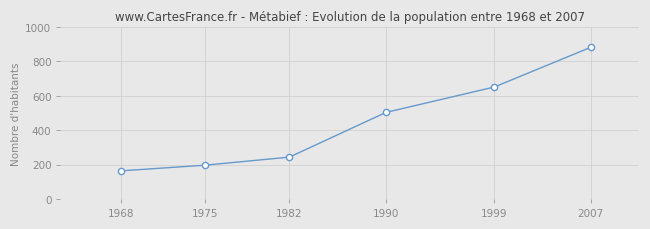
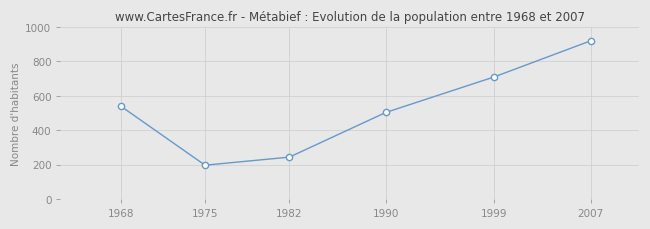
1968: 160 -> 540
1999: 650 -> 710
2007: 880 -> 920
